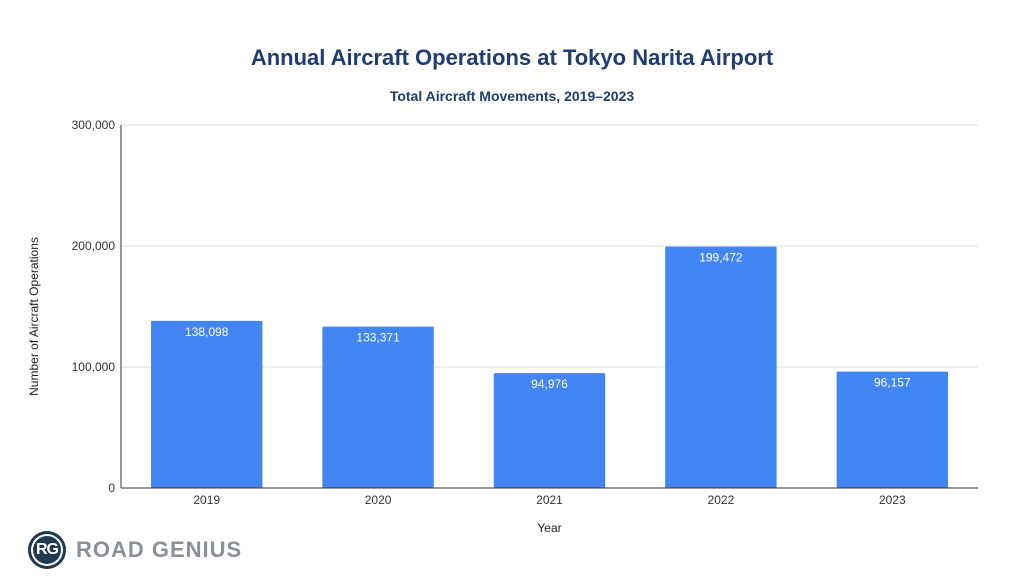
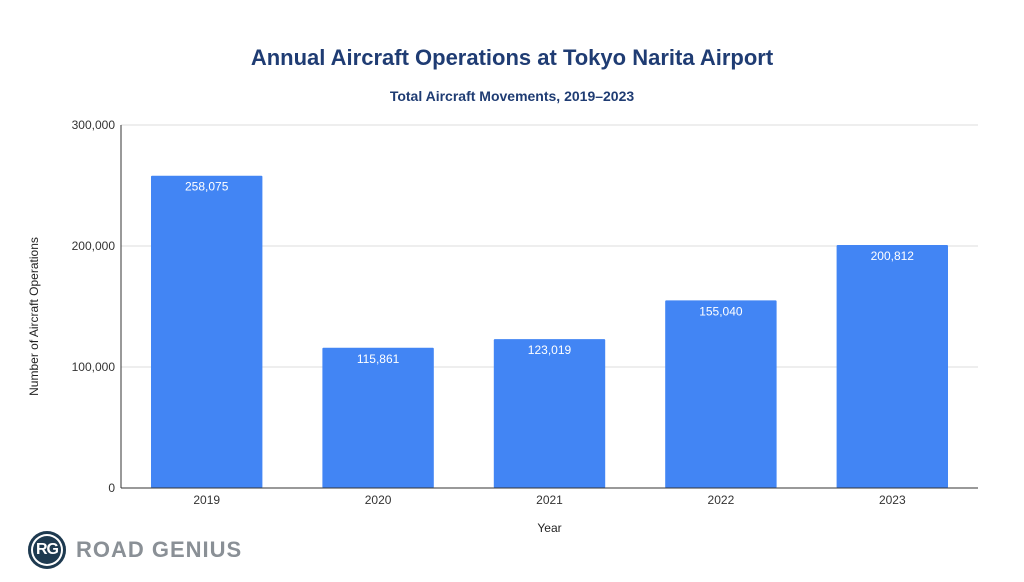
2019: 138,098 -> 258,075
2020: 133,371 -> 115,861
2021: 94,976 -> 123,019
2022: 199,472 -> 155,040
2023: 96,157 -> 200,812
